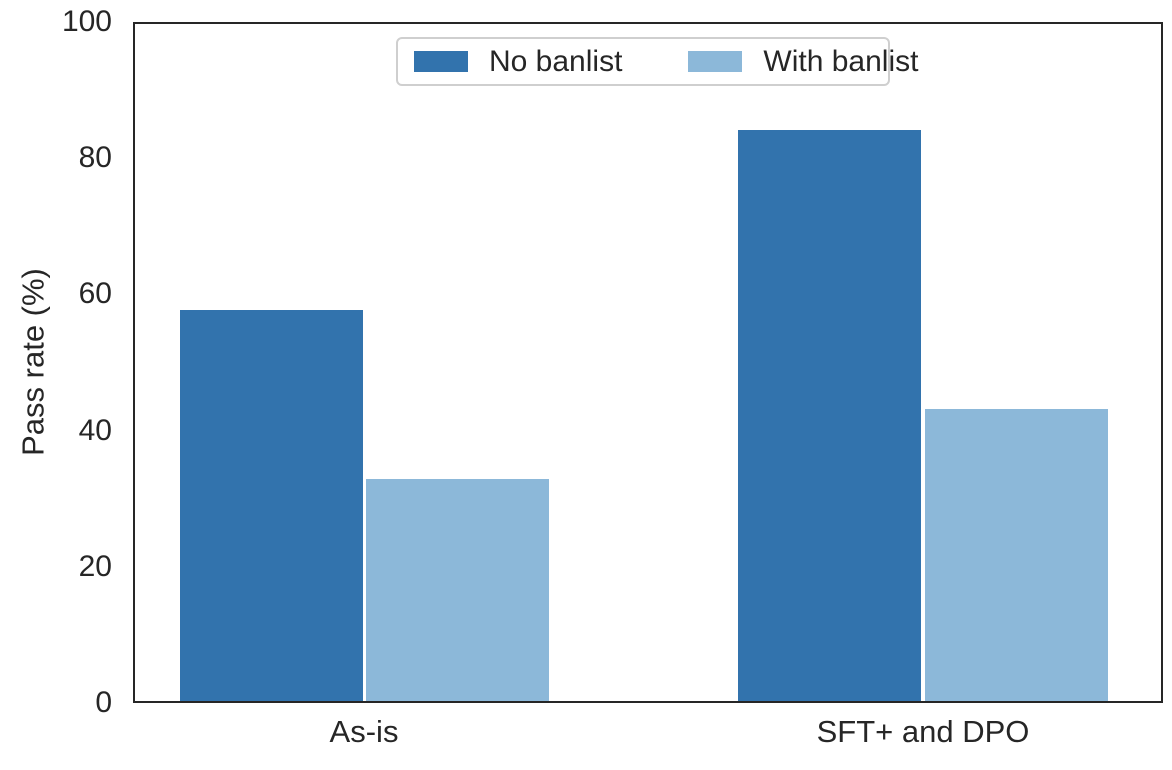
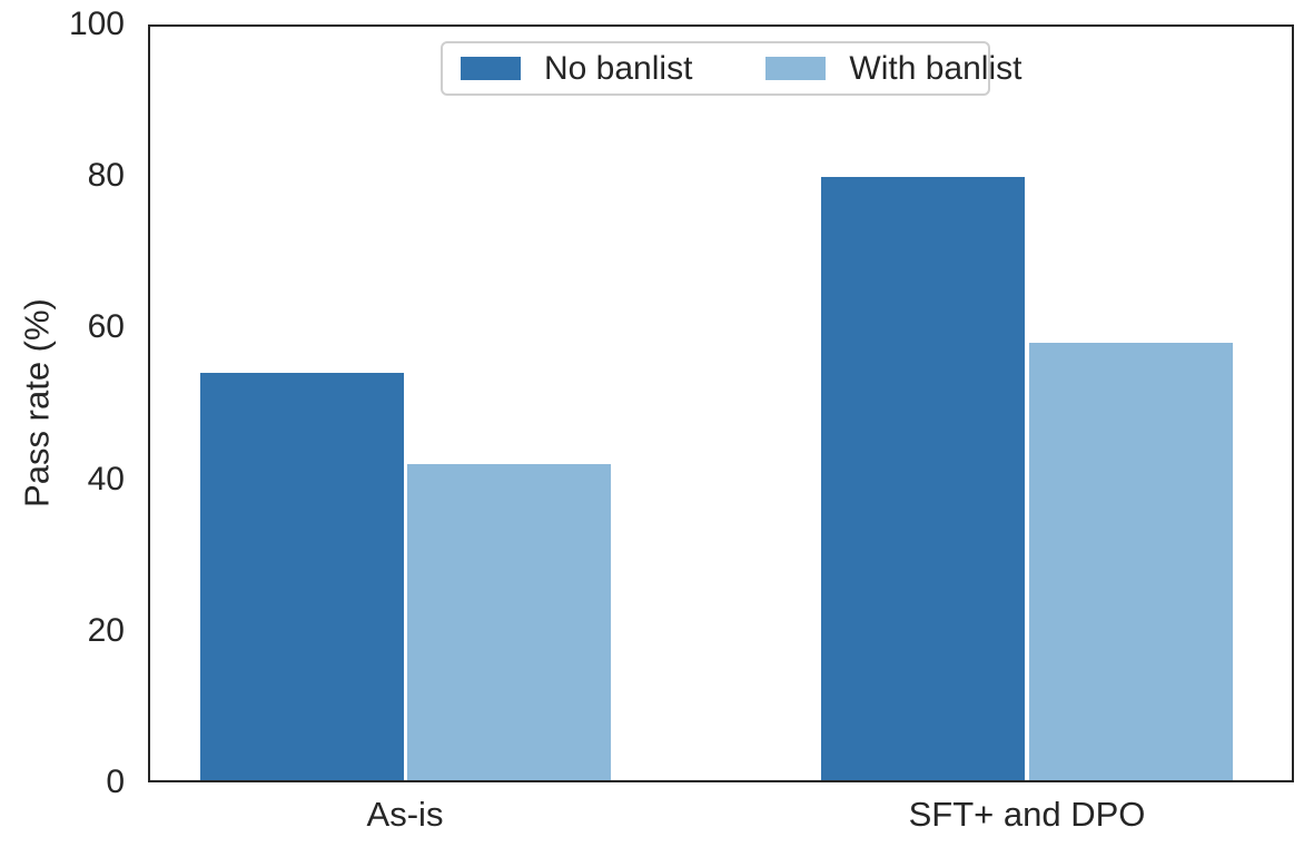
No banlist/As-is: 58 -> 54
With banlist/As-is: 33 -> 42
No banlist/SFT+ and DPO: 84 -> 80
With banlist/SFT+ and DPO: 43 -> 58
